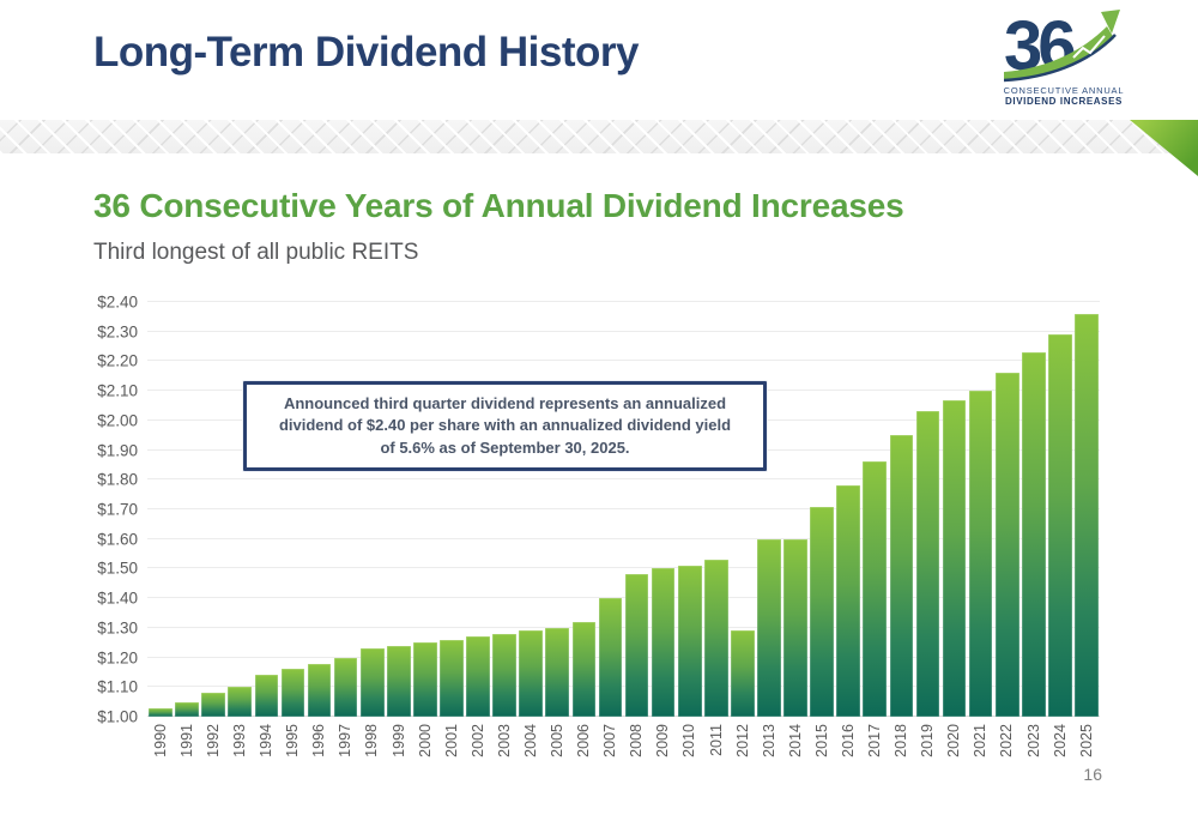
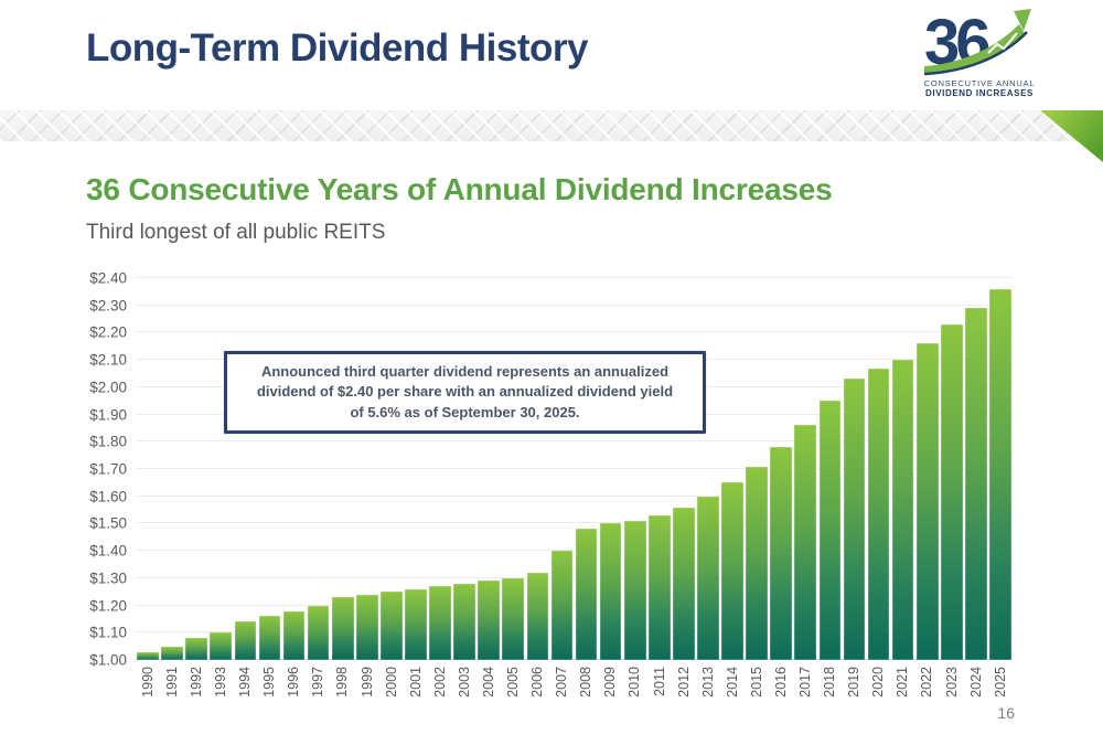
2012: $1.29 -> $1.56
2014: $1.60 -> $1.65
